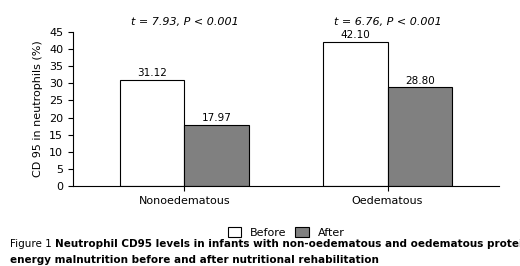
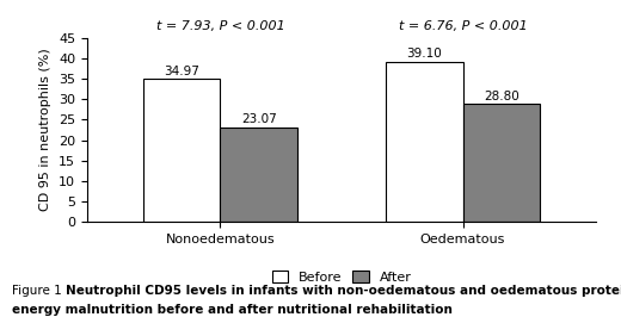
Before/Nonoedematous: 31.12 -> 34.97
After/Nonoedematous: 17.97 -> 23.07
Before/Oedematous: 42.10 -> 39.10
